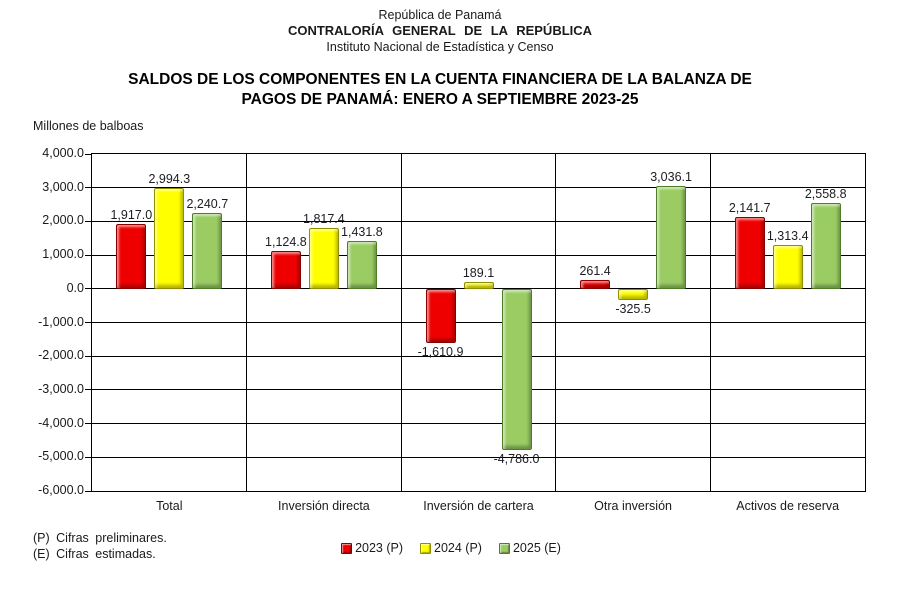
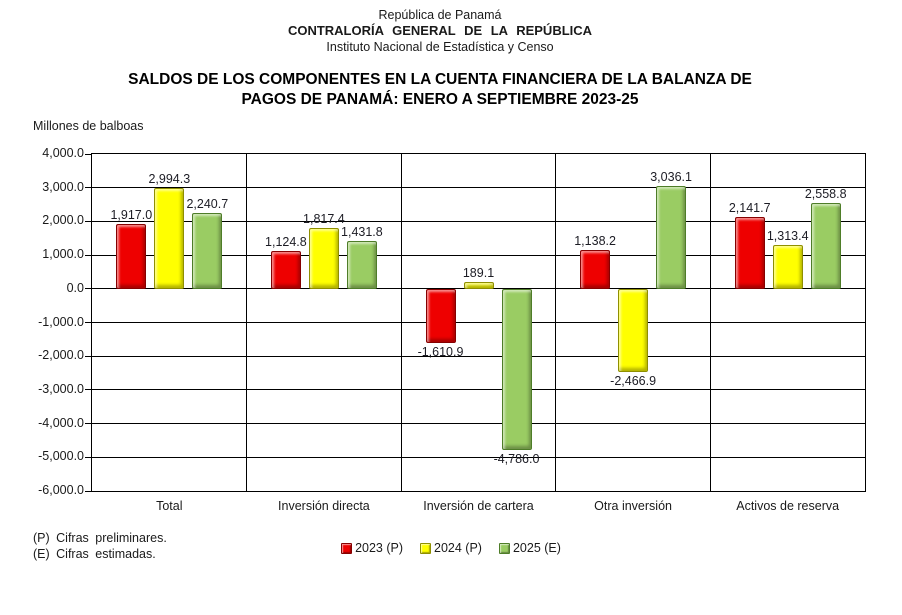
2023 (P)/Otra inversión: 261.4 -> 1,138.2
2024 (P)/Otra inversión: -325.5 -> -2,466.9
